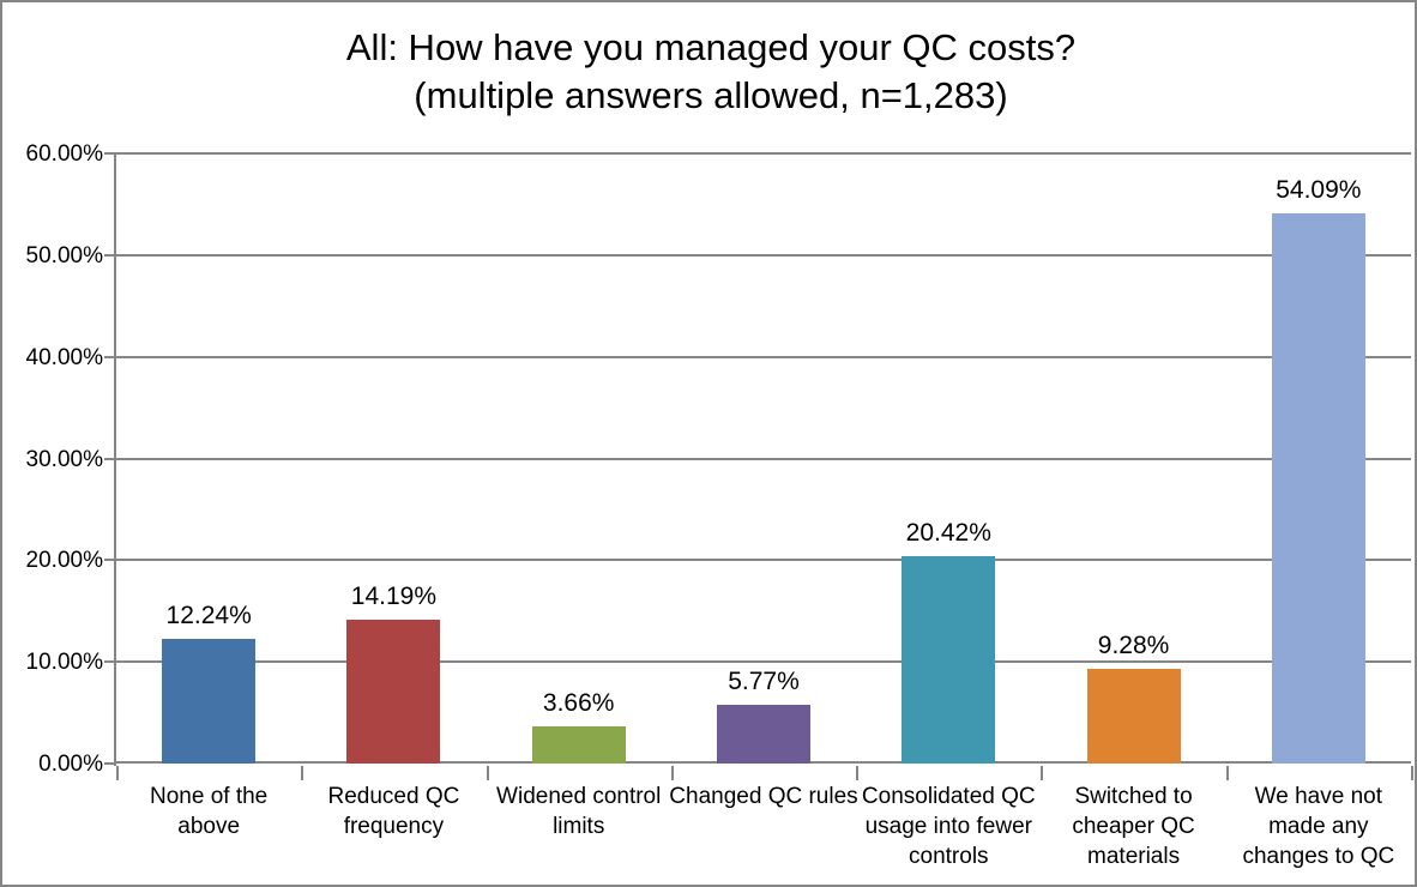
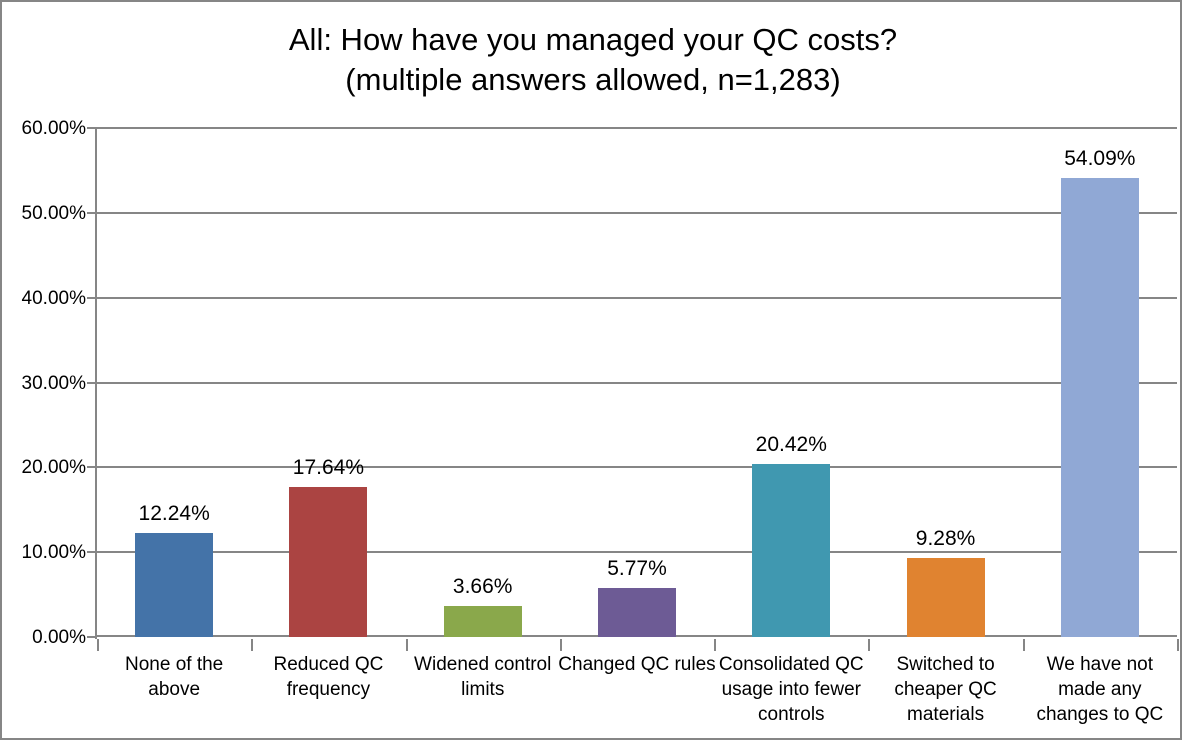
Reduced QC frequency: 14.19% -> 17.64%
